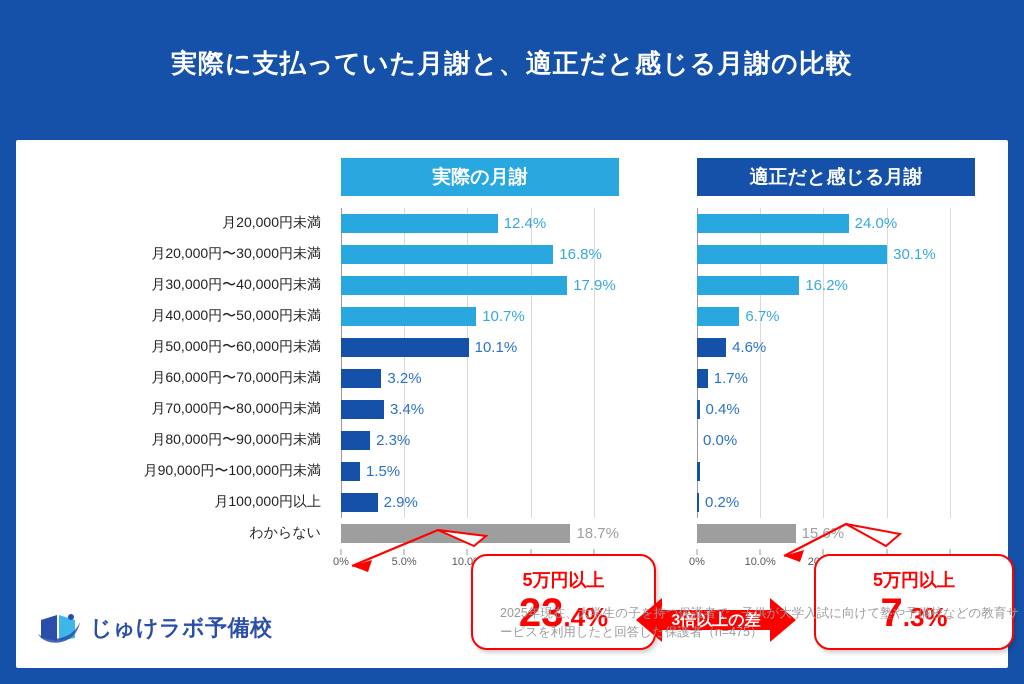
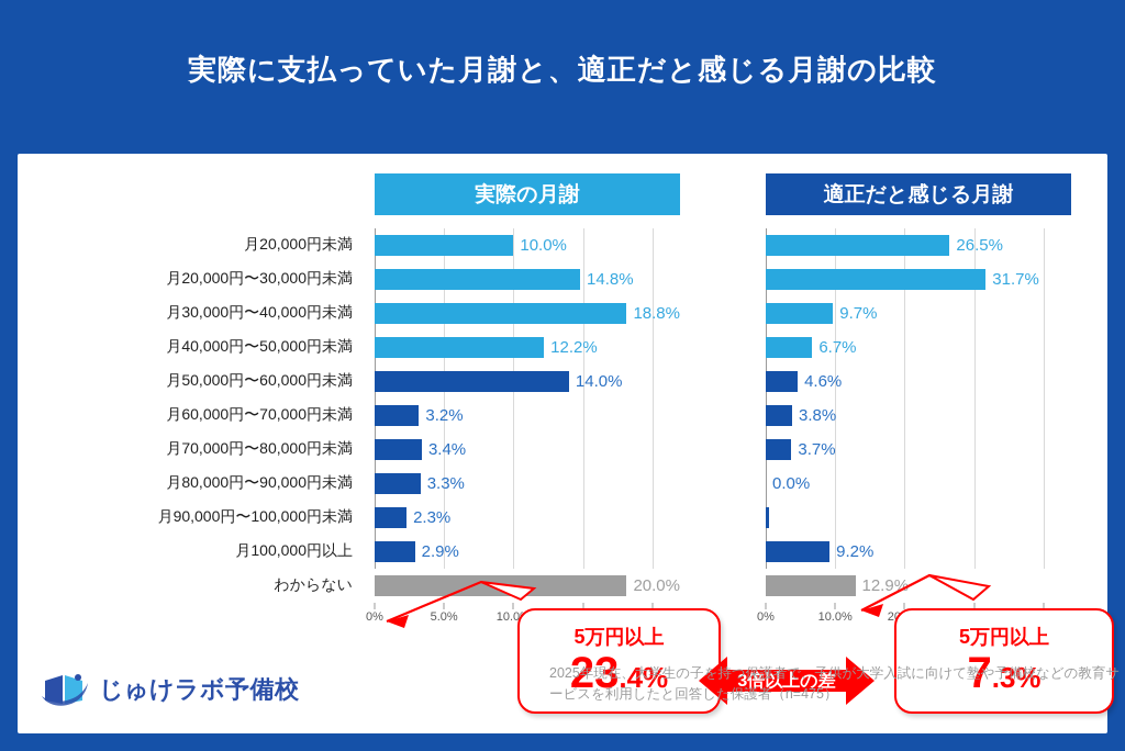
実際の月謝/月20,000円未満: 12.4% -> 10.0%
実際の月謝/月20,000円〜30,000円未満: 16.8% -> 14.8%
実際の月謝/月30,000円〜40,000円未満: 17.9% -> 18.8%
実際の月謝/月40,000円〜50,000円未満: 10.7% -> 12.2%
実際の月謝/月50,000円〜60,000円未満: 10.1% -> 14.0%
実際の月謝/月80,000円〜90,000円未満: 2.3% -> 3.3%
実際の月謝/月90,000円〜100,000円未満: 1.5% -> 2.3%
実際の月謝/わからない: 18.7% -> 20.0%
適正だと感じる月謝/月20,000円未満: 24.0% -> 26.5%
適正だと感じる月謝/月20,000円〜30,000円未満: 30.1% -> 31.7%
適正だと感じる月謝/月30,000円〜40,000円未満: 16.2% -> 9.7%
適正だと感じる月謝/月60,000円〜70,000円未満: 1.7% -> 3.8%
適正だと感じる月謝/月70,000円〜80,000円未満: 0.4% -> 3.7%
適正だと感じる月謝/月100,000円以上: 0.2% -> 9.2%
適正だと感じる月謝/わからない: 15.6% -> 12.9%
